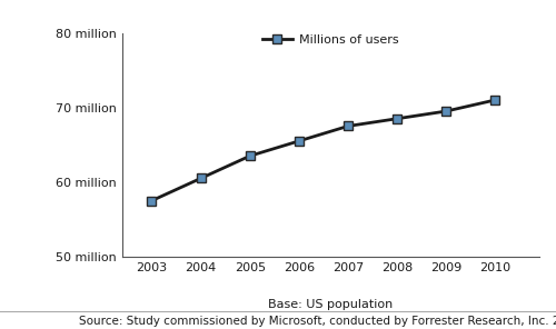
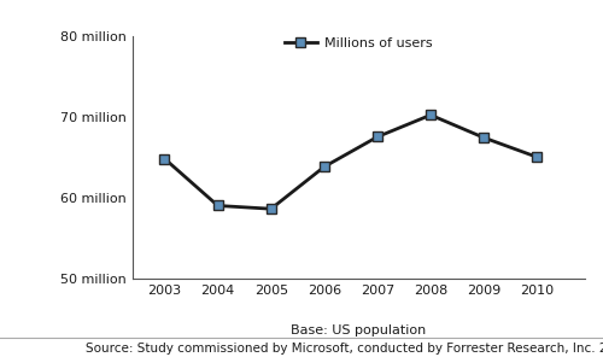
2003: 57.5 million -> 64.8 million
2004: 60.5 million -> 59.0 million
2005: 63.5 million -> 58.6 million
2006: 65.5 million -> 63.8 million
2008: 68.5 million -> 70.2 million
2009: 69.5 million -> 67.4 million
2010: 71.0 million -> 65.0 million
